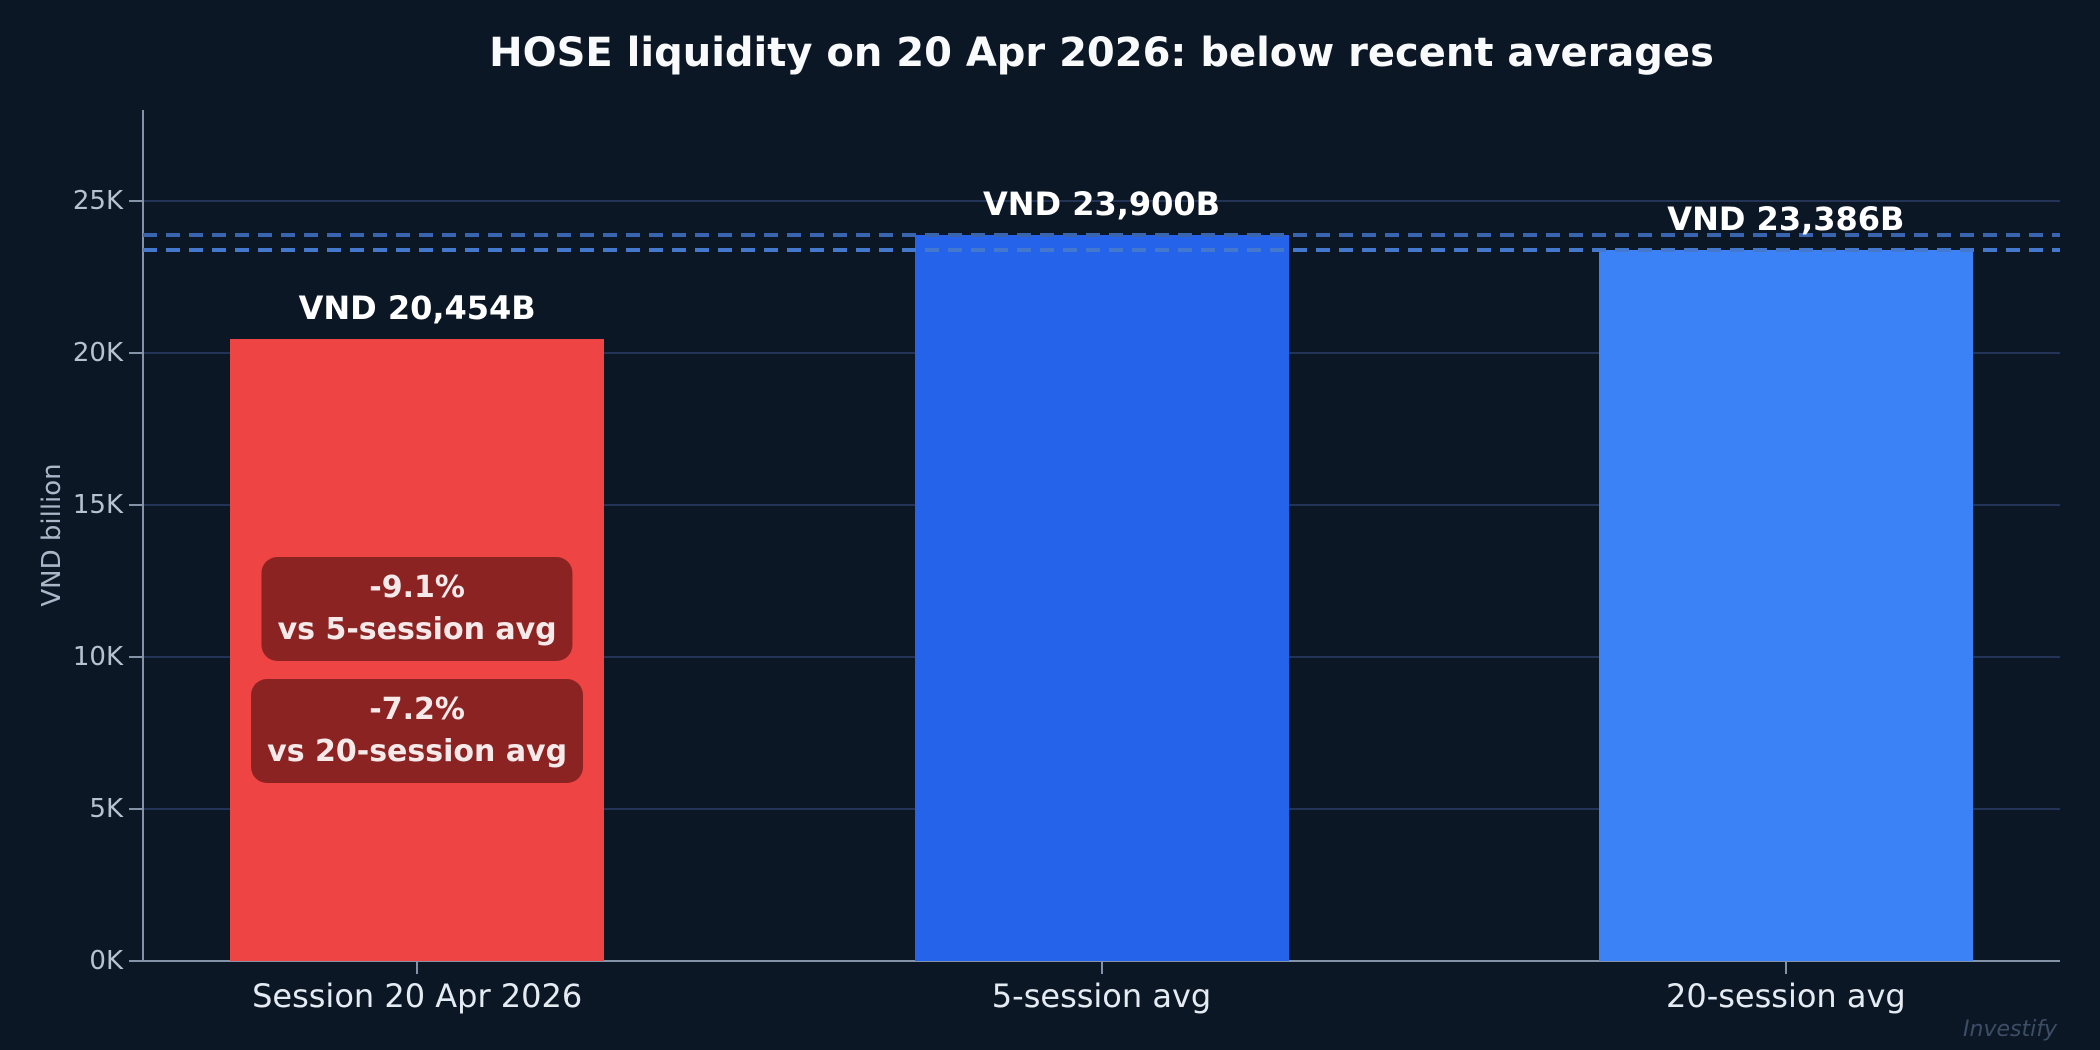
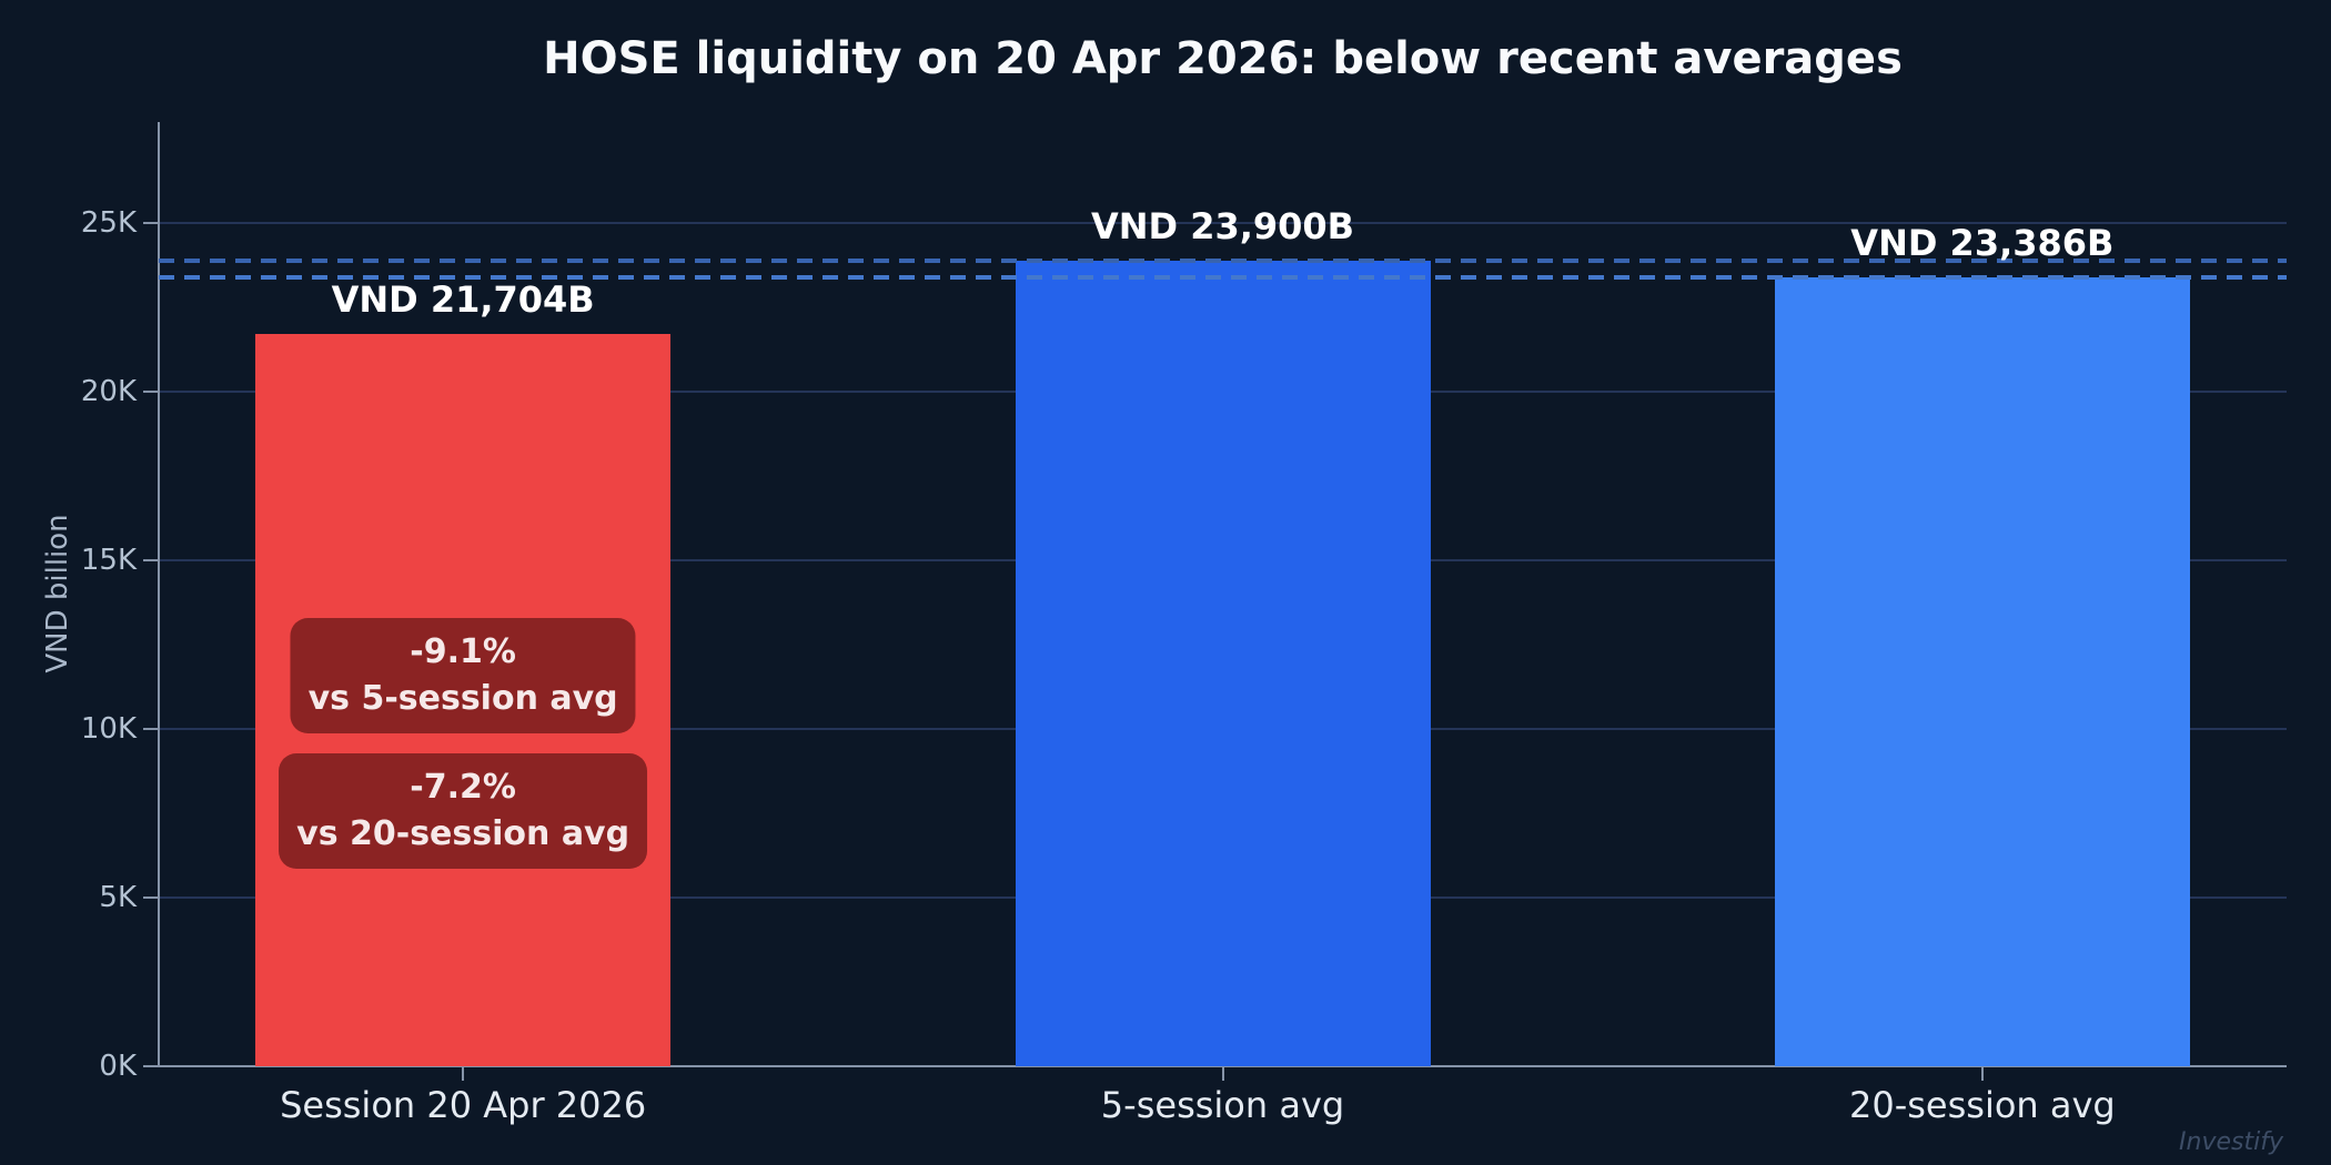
Session 20 Apr 2026: 20,454B -> 21,704B
